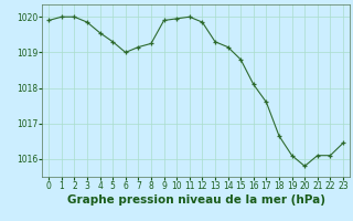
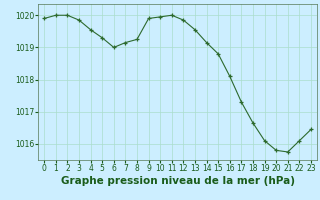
13: 1019.30 -> 1019.55
17: 1017.60 -> 1017.30
21: 1016.10 -> 1015.75
